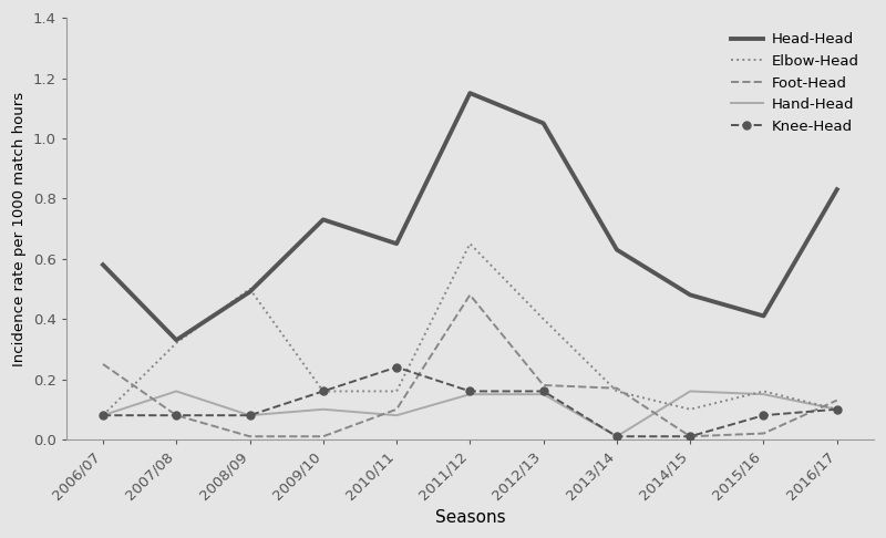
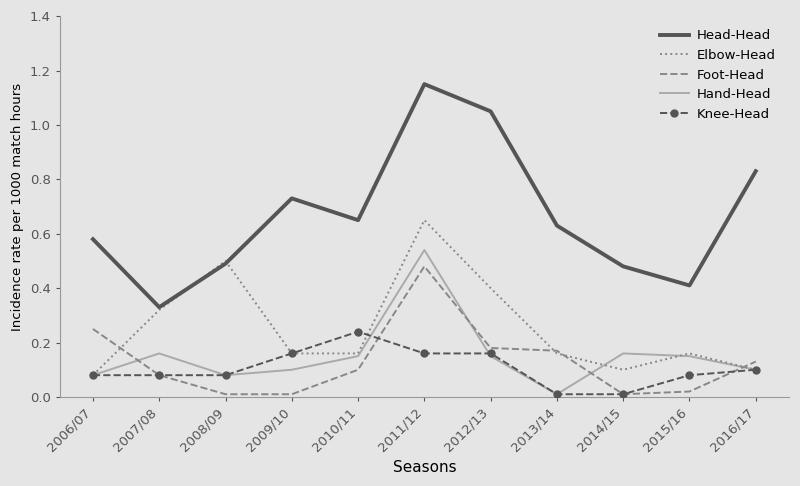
Hand-Head/2010/11: 0.08 -> 0.15
Hand-Head/2011/12: 0.15 -> 0.54
